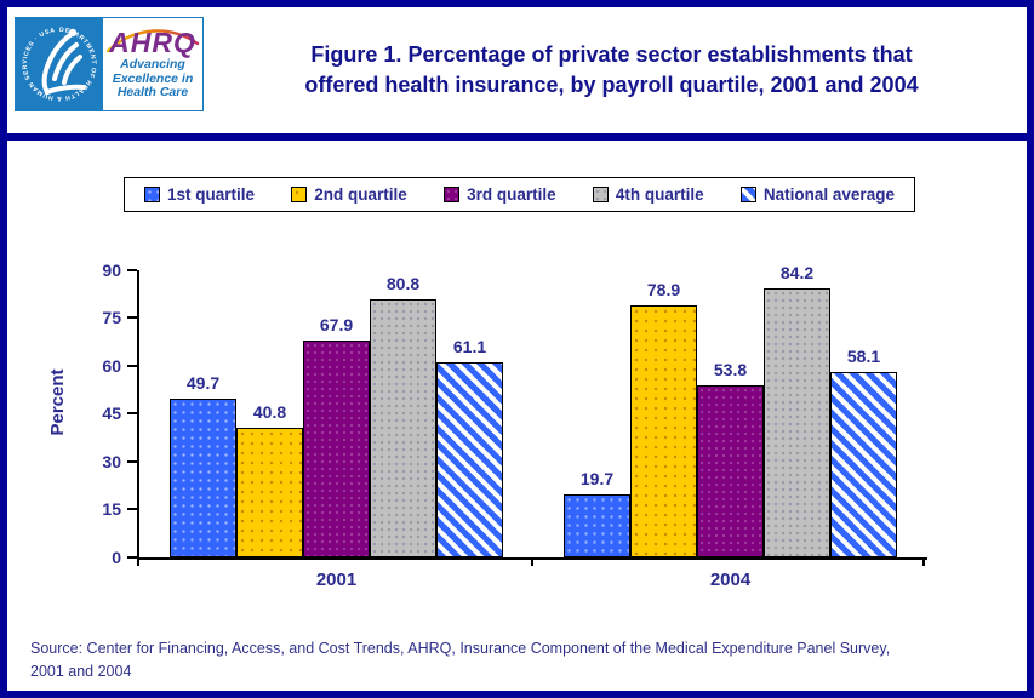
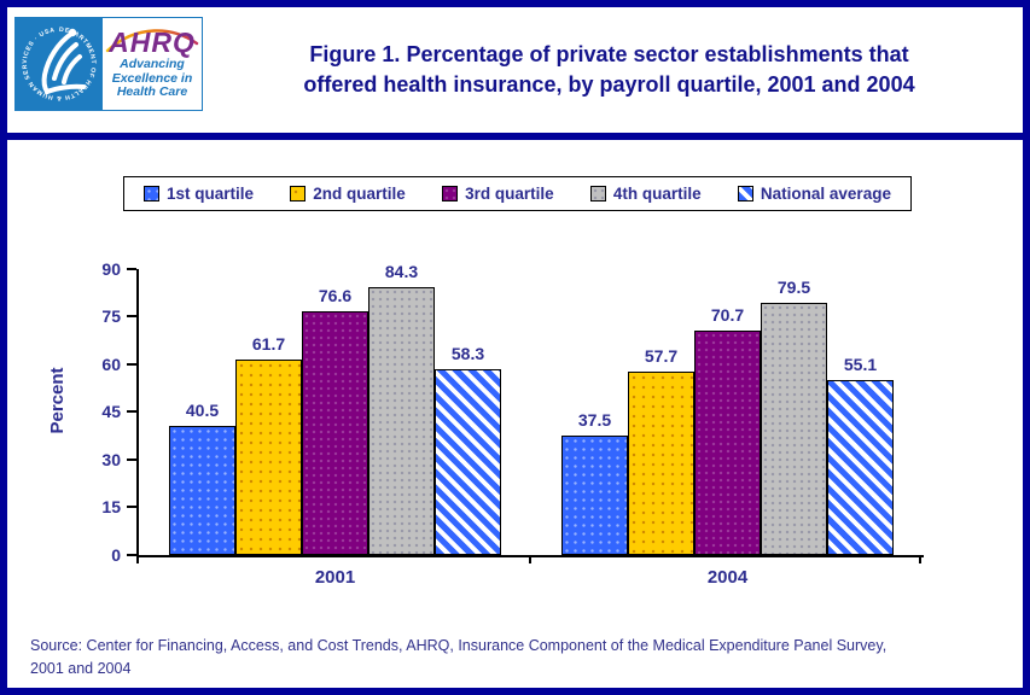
1st quartile/2001: 49.7 -> 40.5
2nd quartile/2001: 40.8 -> 61.7
3rd quartile/2001: 67.9 -> 76.6
4th quartile/2001: 80.8 -> 84.3
National average/2001: 61.1 -> 58.3
1st quartile/2004: 19.7 -> 37.5
2nd quartile/2004: 78.9 -> 57.7
3rd quartile/2004: 53.8 -> 70.7
4th quartile/2004: 84.2 -> 79.5
National average/2004: 58.1 -> 55.1
